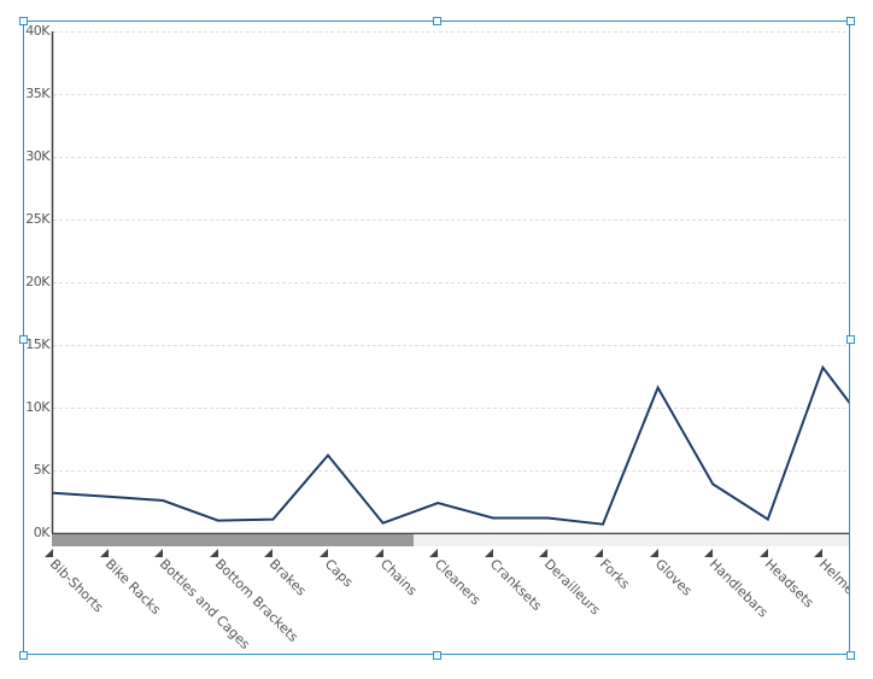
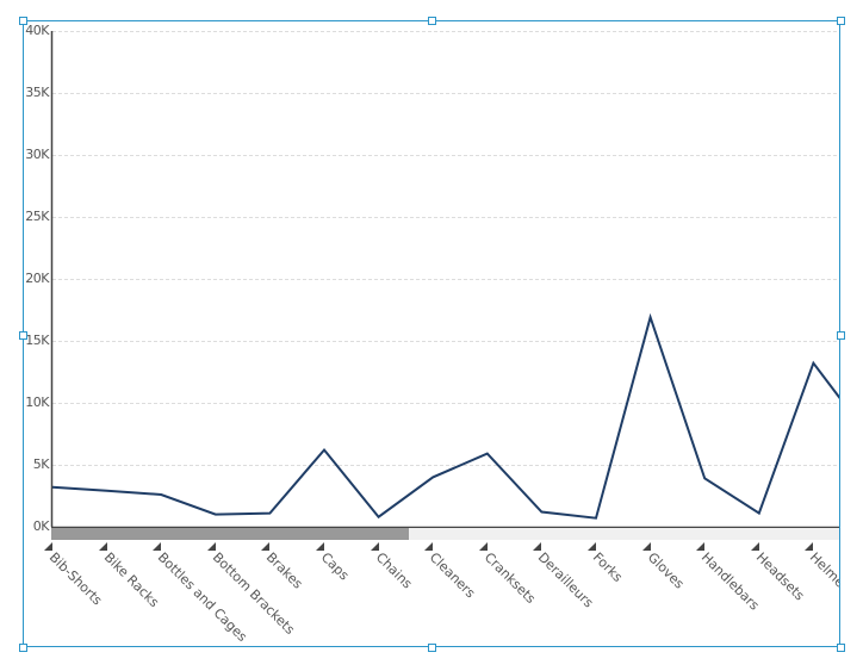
Cleaners: 2.4K -> 4.0K
Cranksets: 1.2K -> 5.9K
Gloves: 11.6K -> 16.9K
